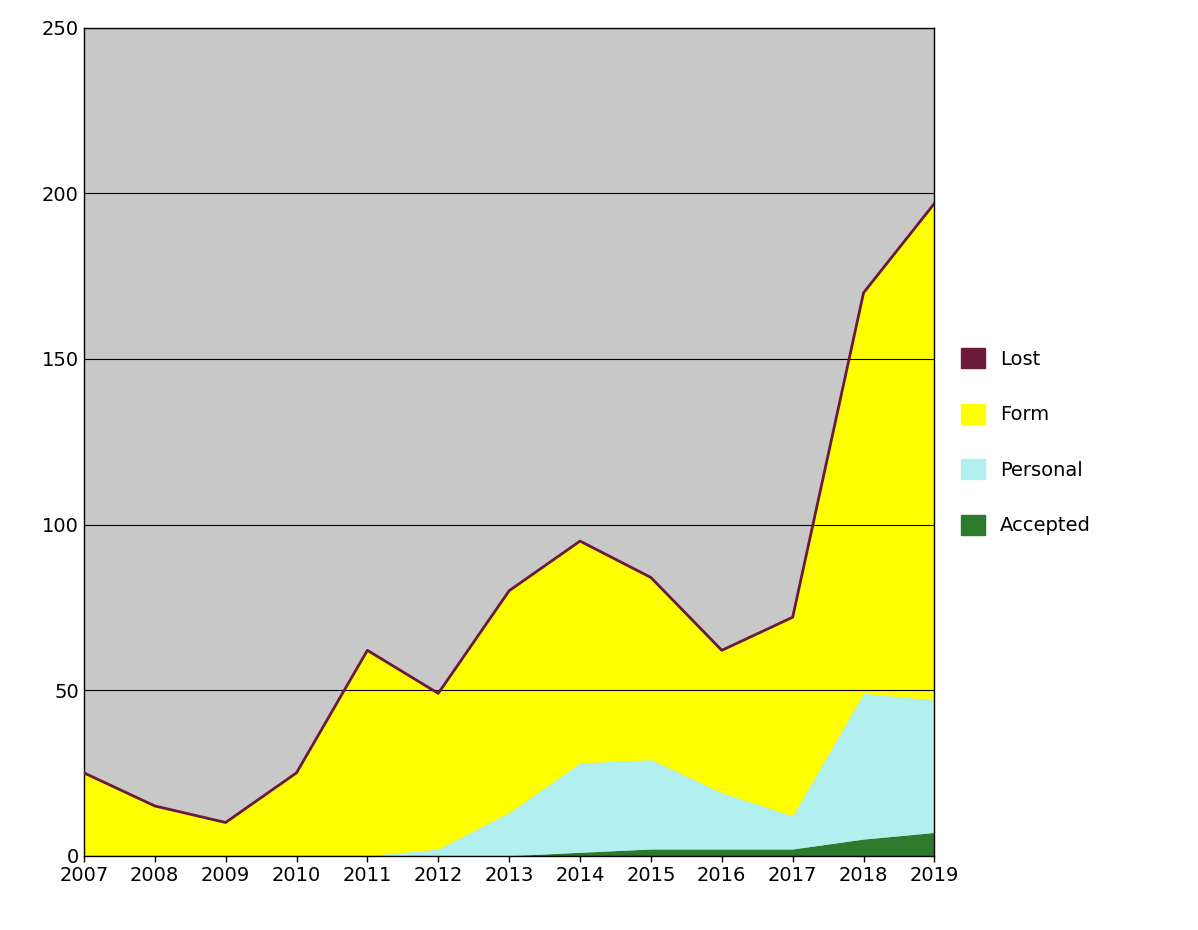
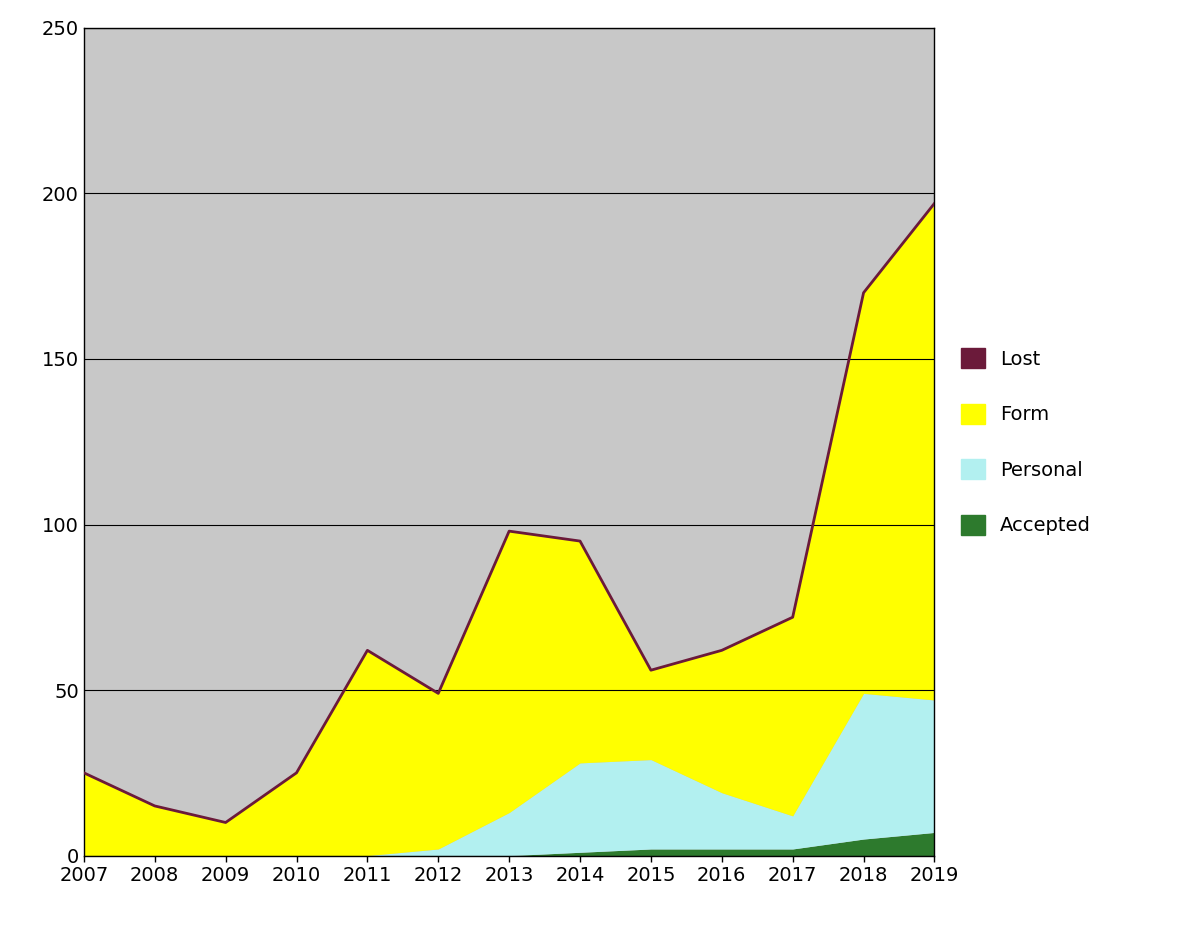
Lost/2013: 80 -> 98
Lost/2015: 84 -> 56
